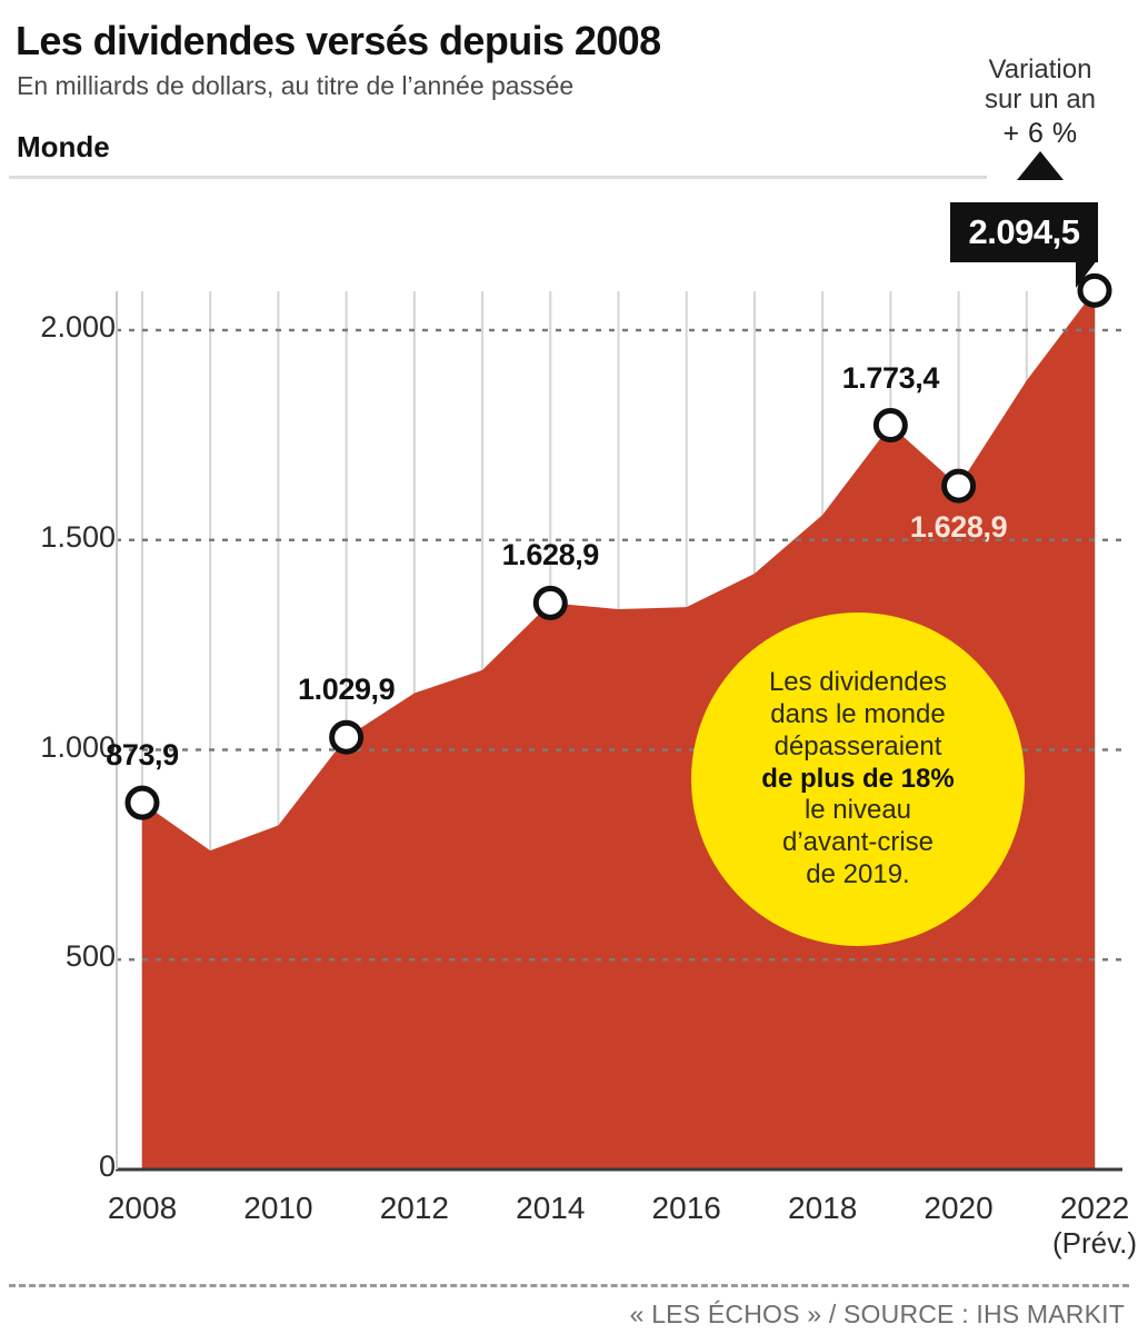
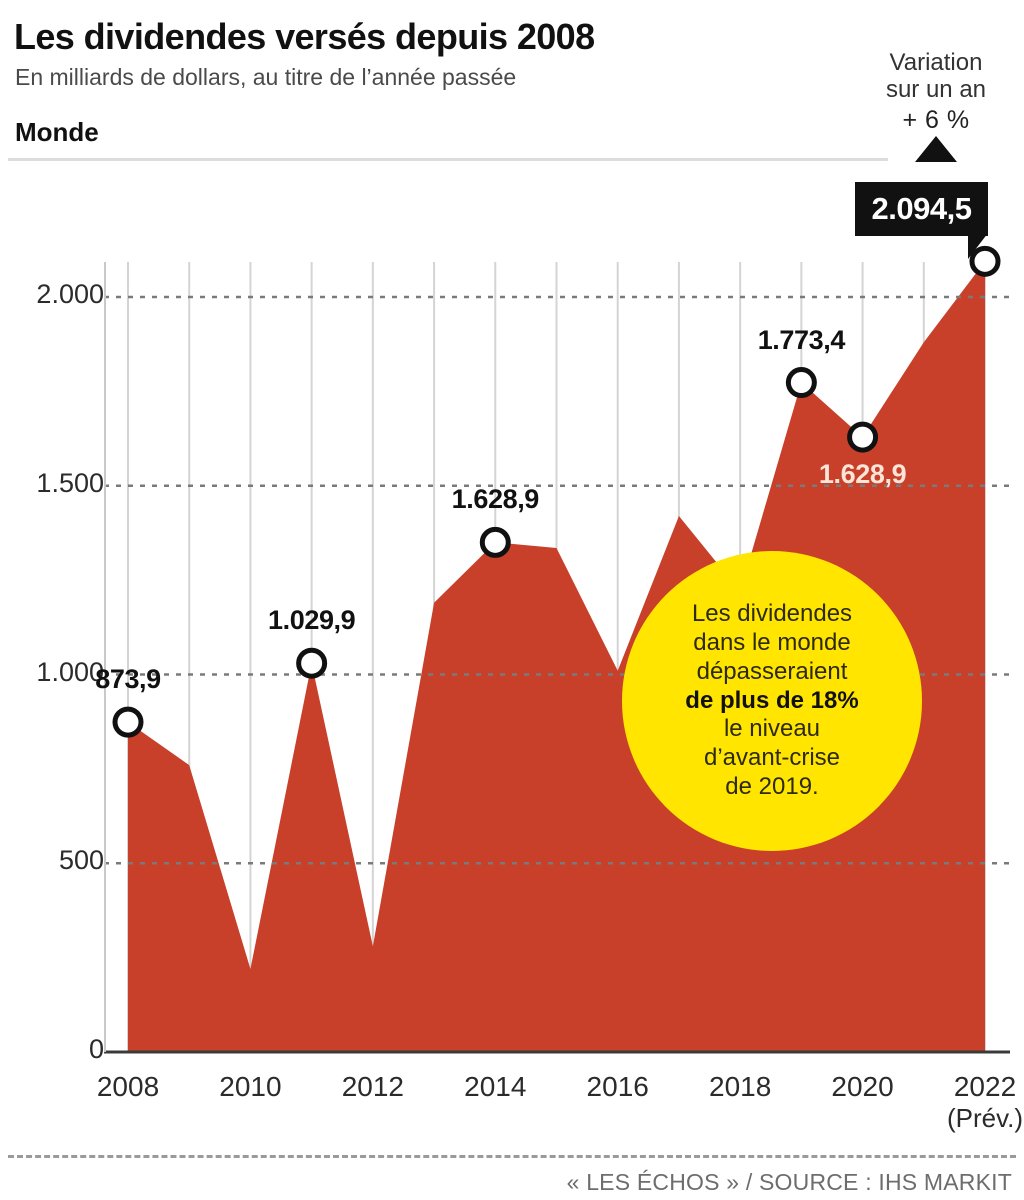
2010: 820 -> 220
2012: 1140 -> 280
2016: 1340 -> 1010
2018: 1560 -> 1220
